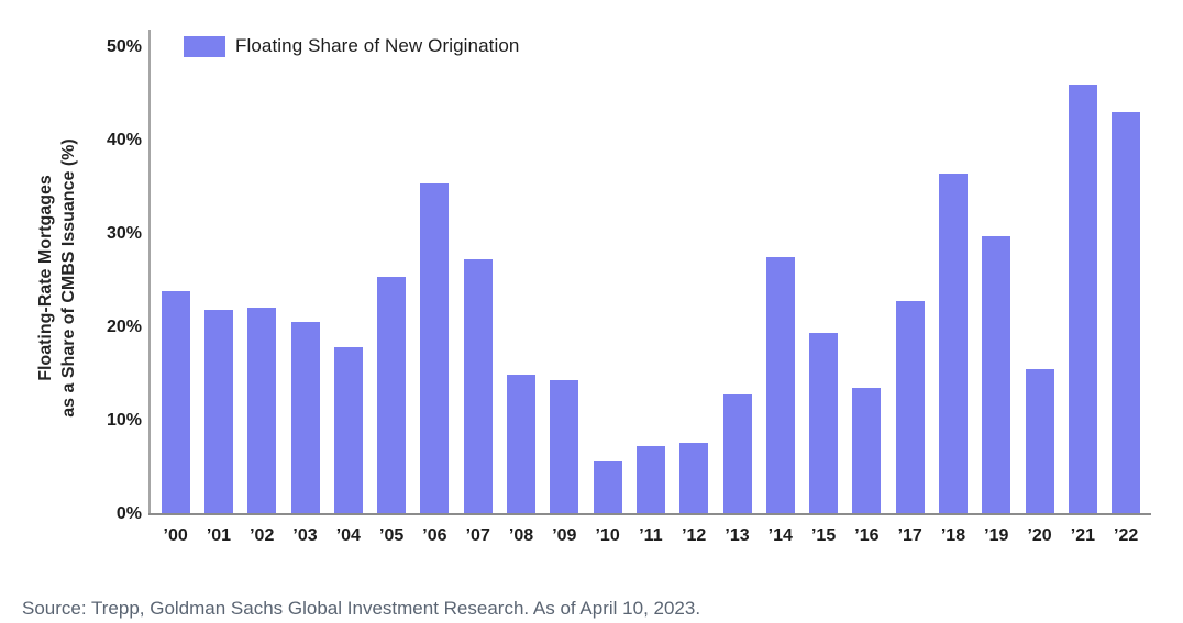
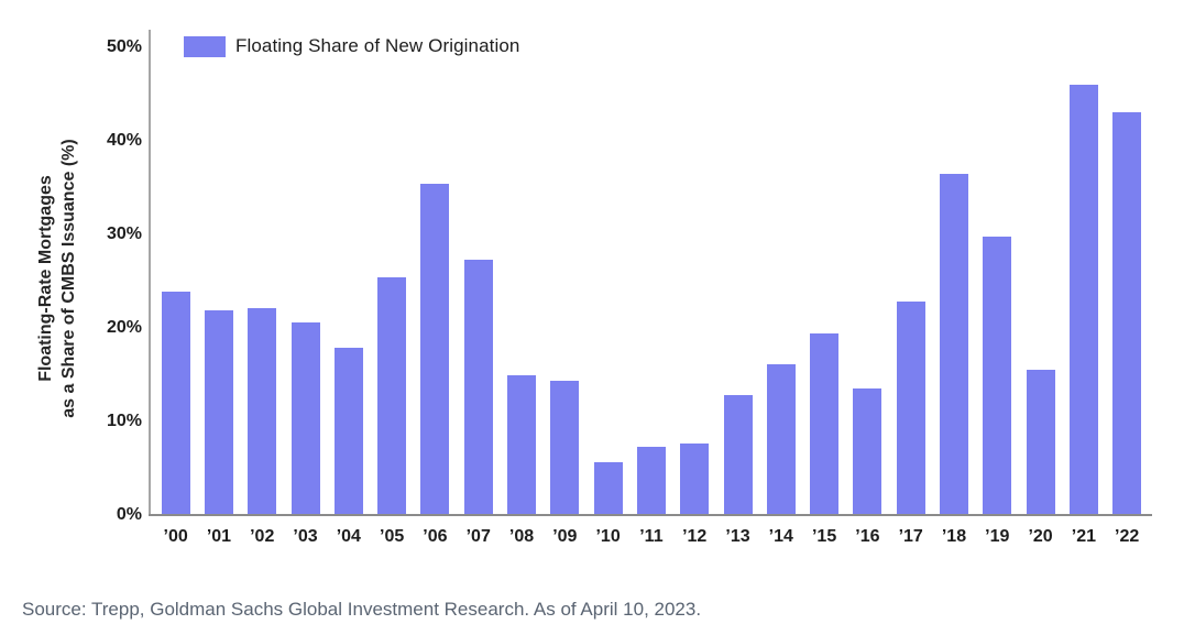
’14: 28% -> 16%
